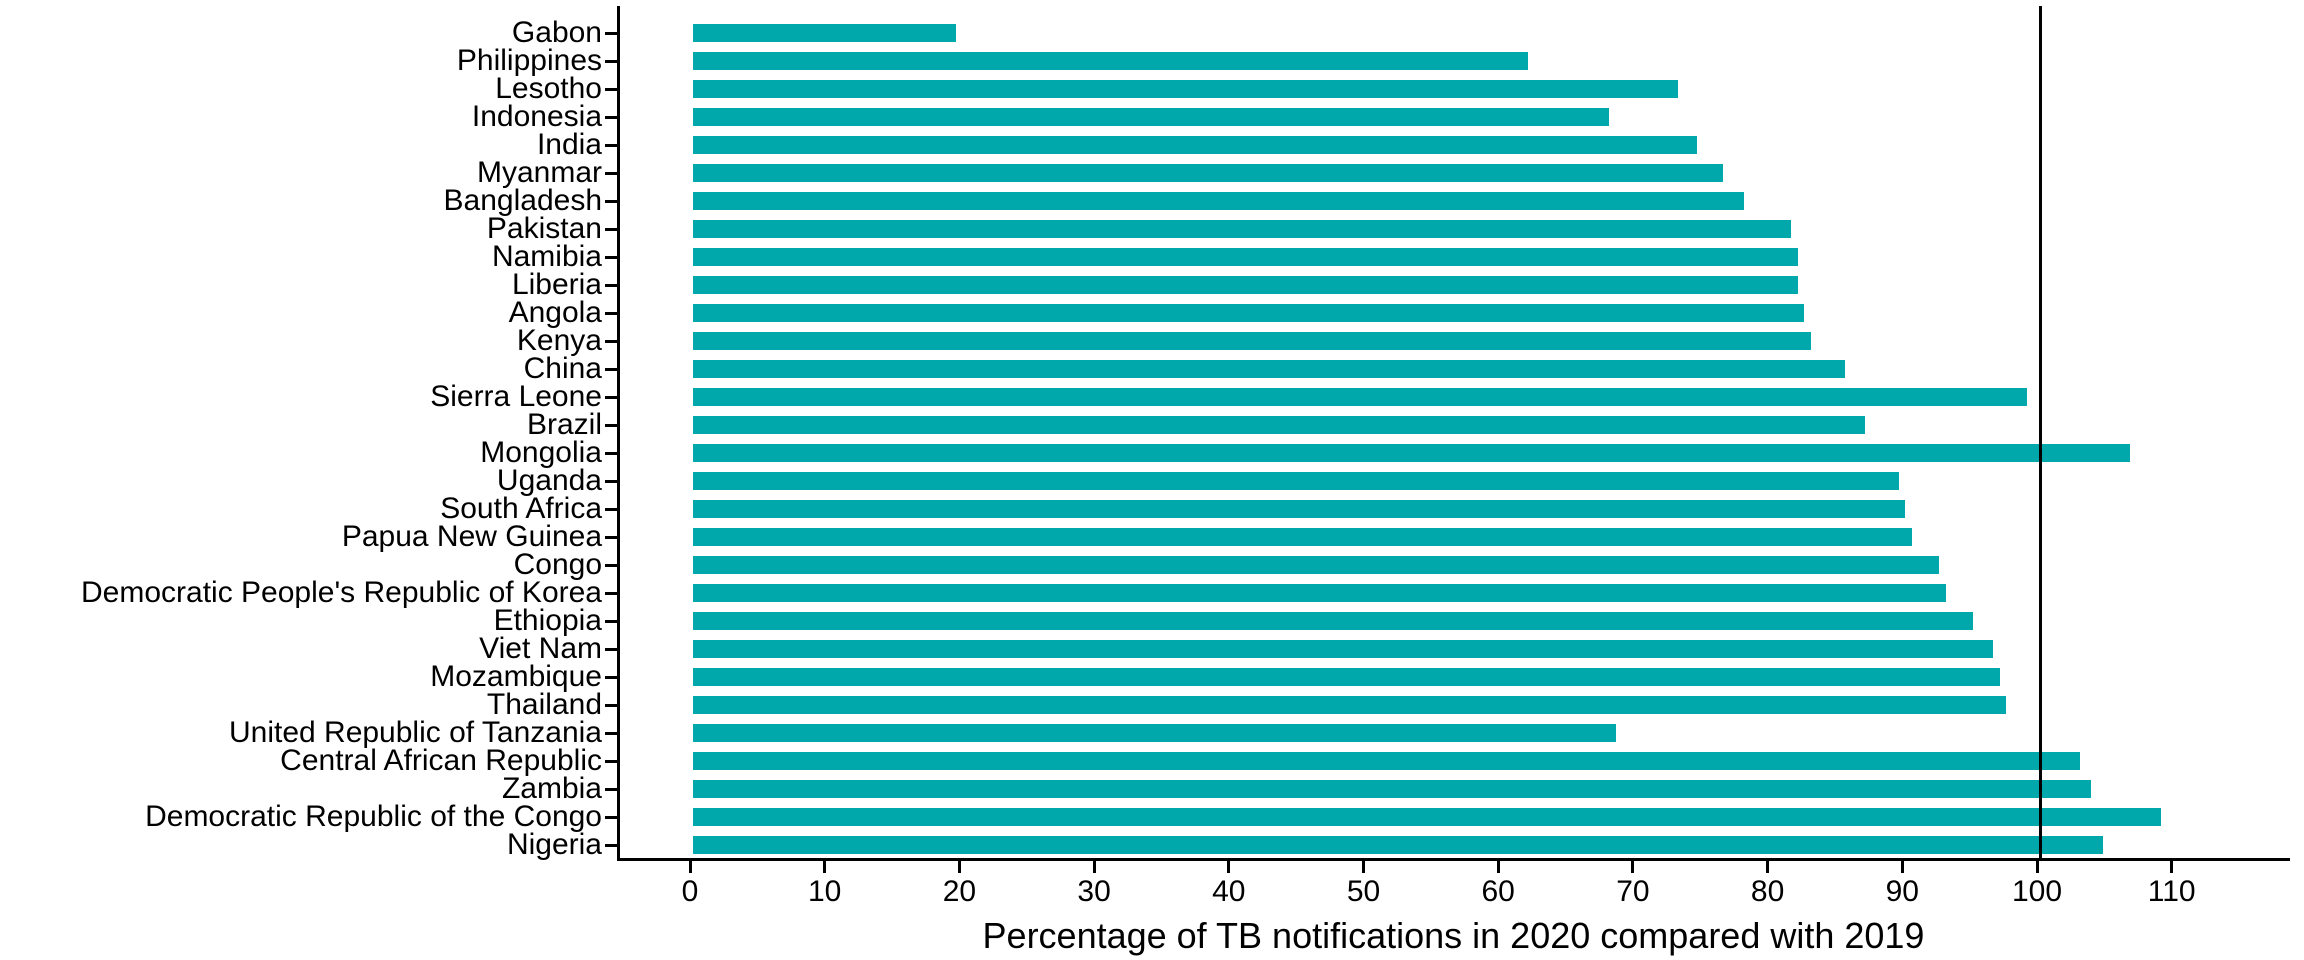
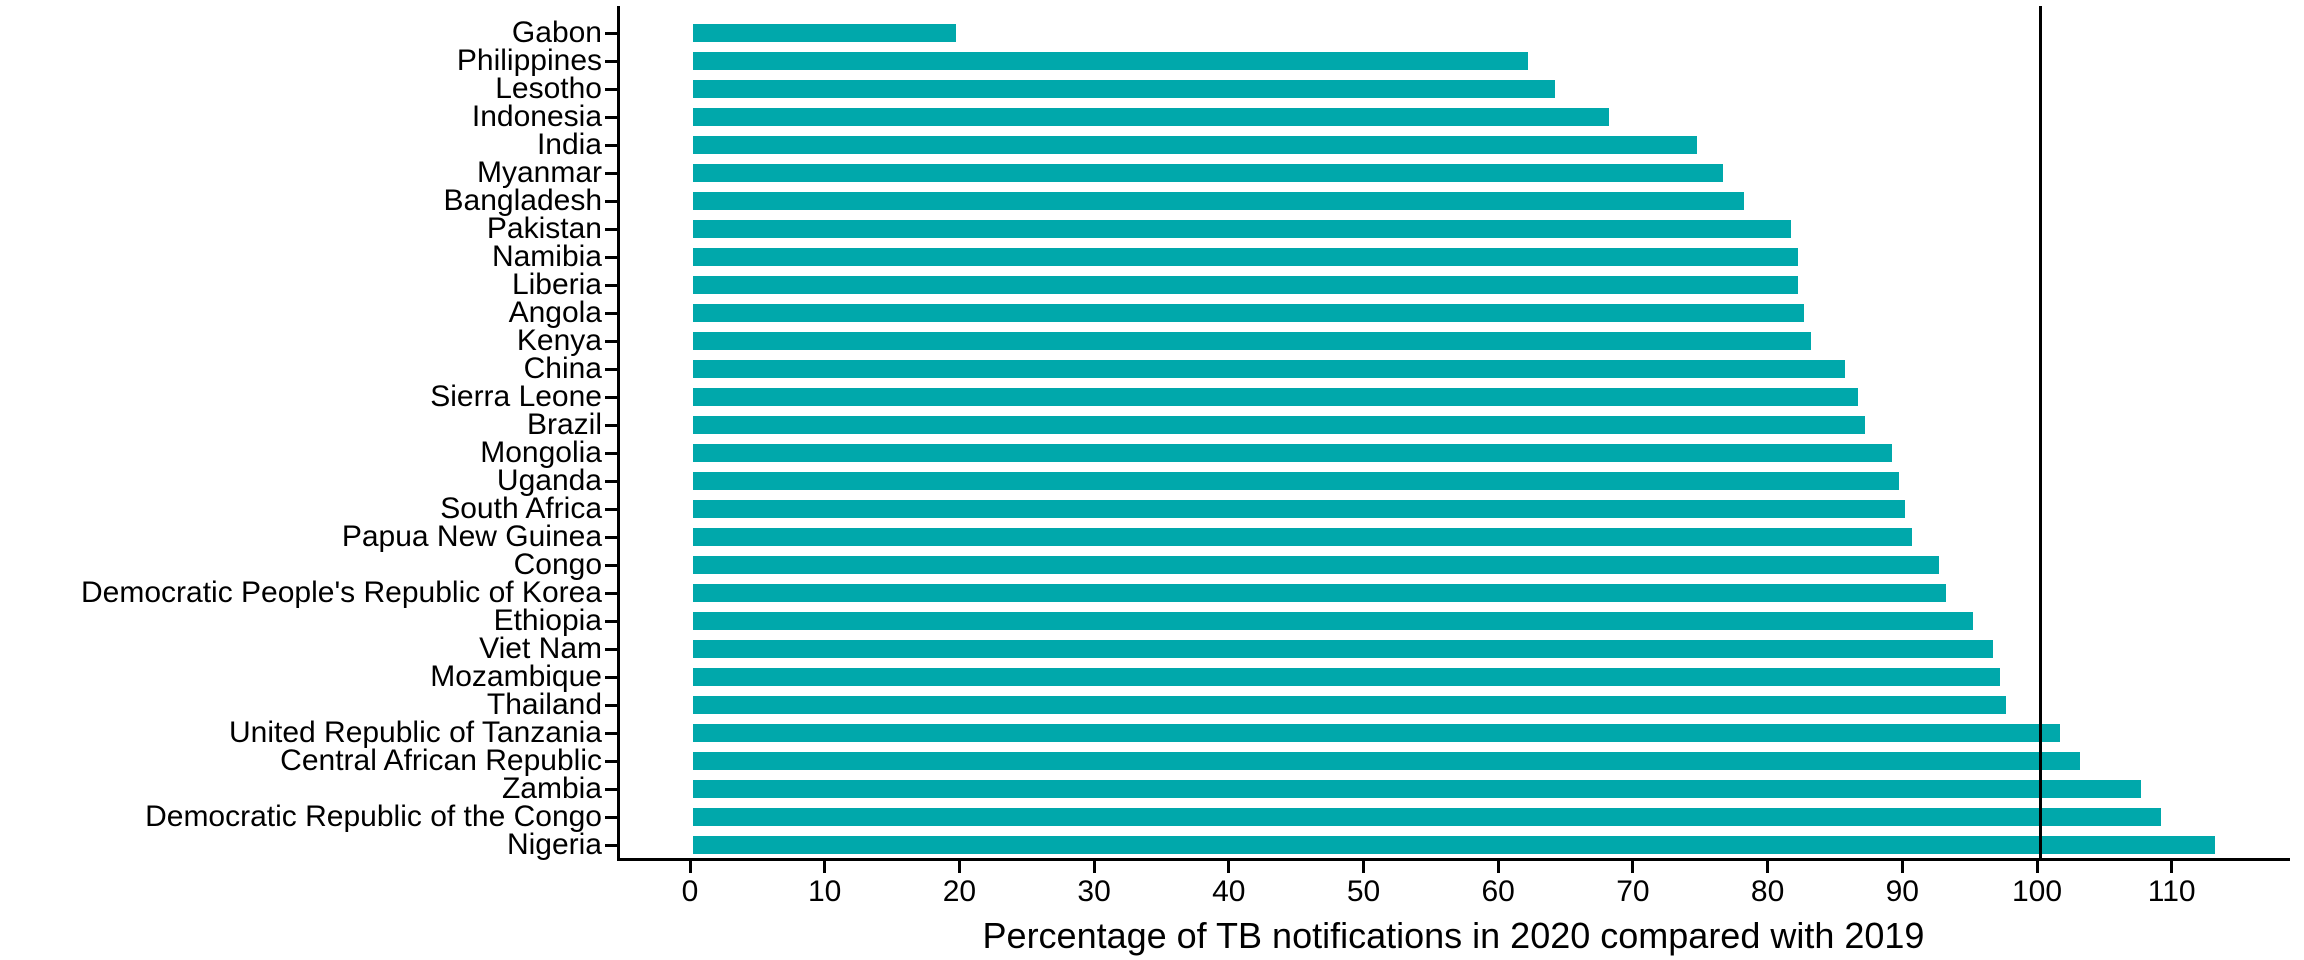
Lesotho: 73.1 -> 64.0
Sierra Leone: 99.0 -> 86.5
Mongolia: 106.7 -> 89.0
United Republic of Tanzania: 68.5 -> 101.5
Zambia: 103.8 -> 107.5
Nigeria: 104.7 -> 113.0
